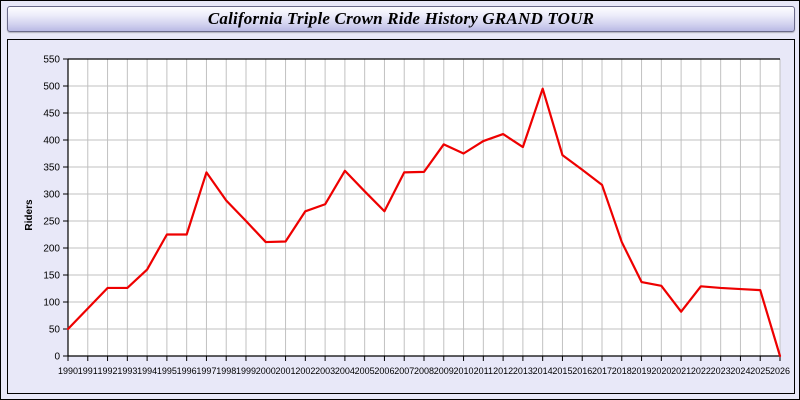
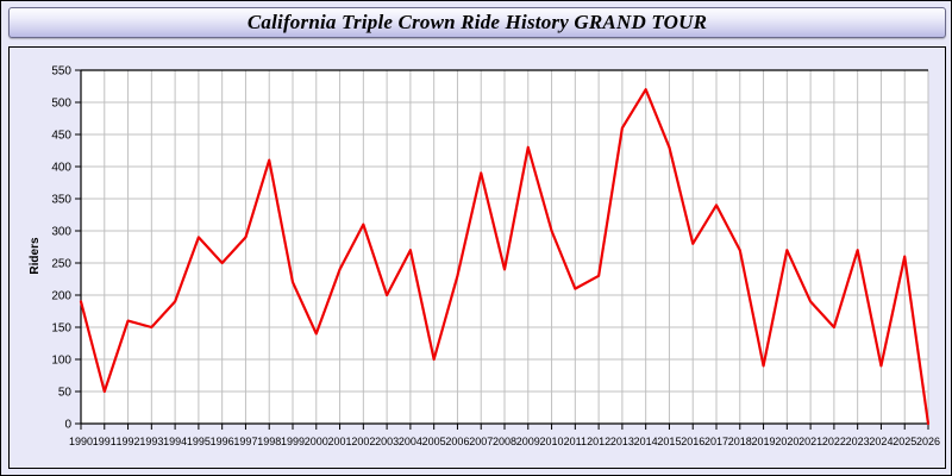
1990: 50 -> 190
1991: 90 -> 50
1992: 130 -> 160
1993: 130 -> 150
1994: 160 -> 190
1995: 220 -> 290
1996: 220 -> 250
1997: 340 -> 290
1998: 290 -> 410
1999: 250 -> 220
2000: 210 -> 140
2001: 210 -> 240
2002: 270 -> 310
2003: 280 -> 200
2004: 340 -> 270
2005: 300 -> 100
2006: 270 -> 230
2007: 340 -> 390
2008: 340 -> 240
2009: 390 -> 430
2010: 380 -> 300
2011: 400 -> 210
2012: 410 -> 230
2013: 390 -> 460
2014: 500 -> 520
2015: 370 -> 430
2016: 340 -> 280
2017: 320 -> 340
2018: 210 -> 270
2019: 140 -> 90
2020: 130 -> 270
2021: 80 -> 190
2022: 130 -> 150
2023: 130 -> 270
2024: 120 -> 90
2025: 120 -> 260
